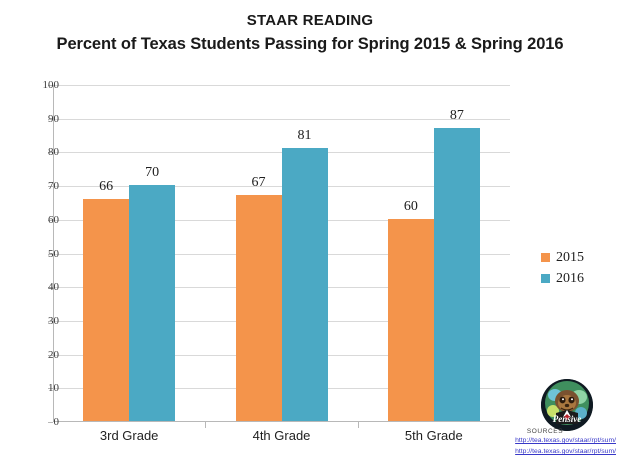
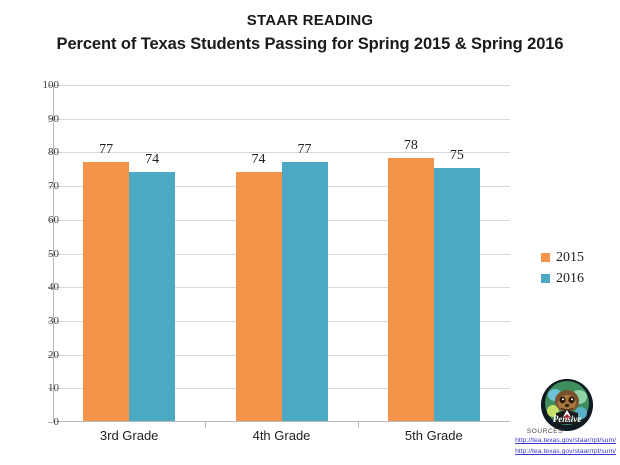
2015/3rd Grade: 66 -> 77
2016/3rd Grade: 70 -> 74
2015/4th Grade: 67 -> 74
2016/4th Grade: 81 -> 77
2015/5th Grade: 60 -> 78
2016/5th Grade: 87 -> 75
